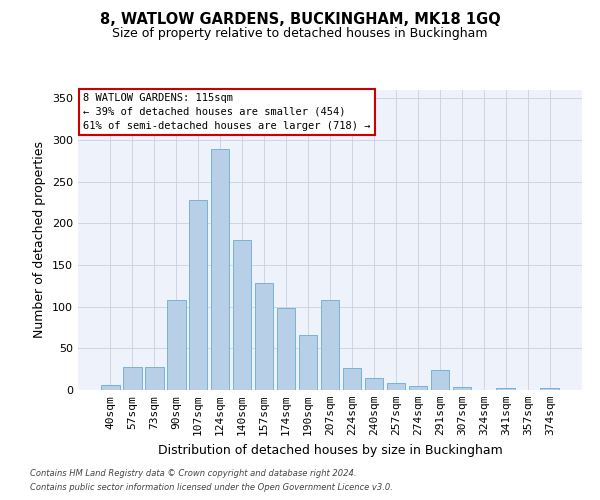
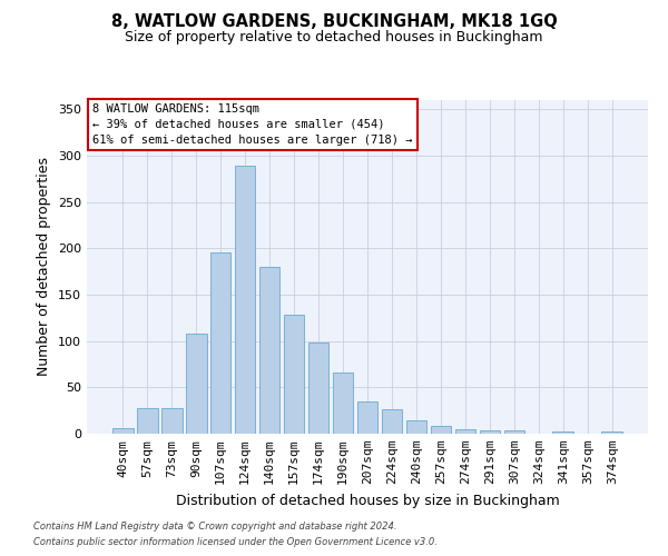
107sqm: 228 -> 196
207sqm: 108 -> 35
291sqm: 24 -> 4
